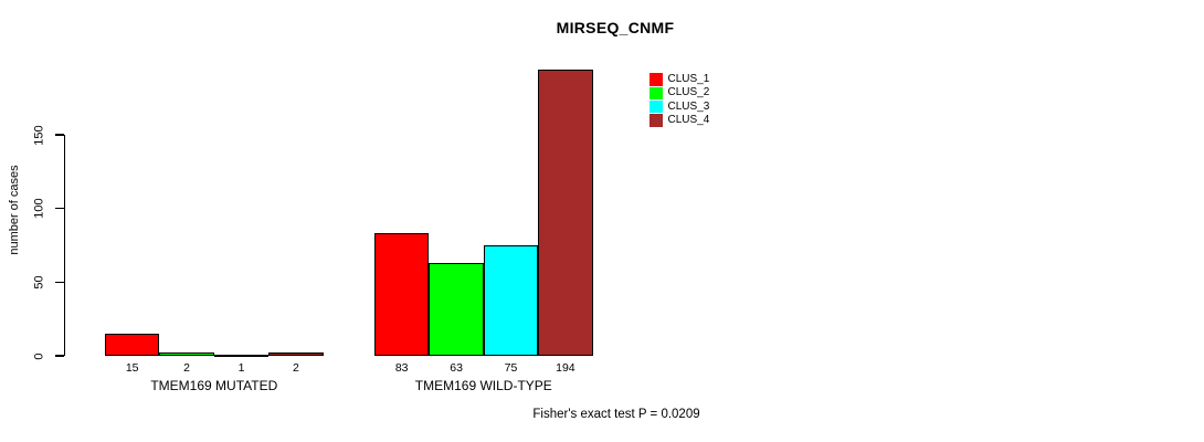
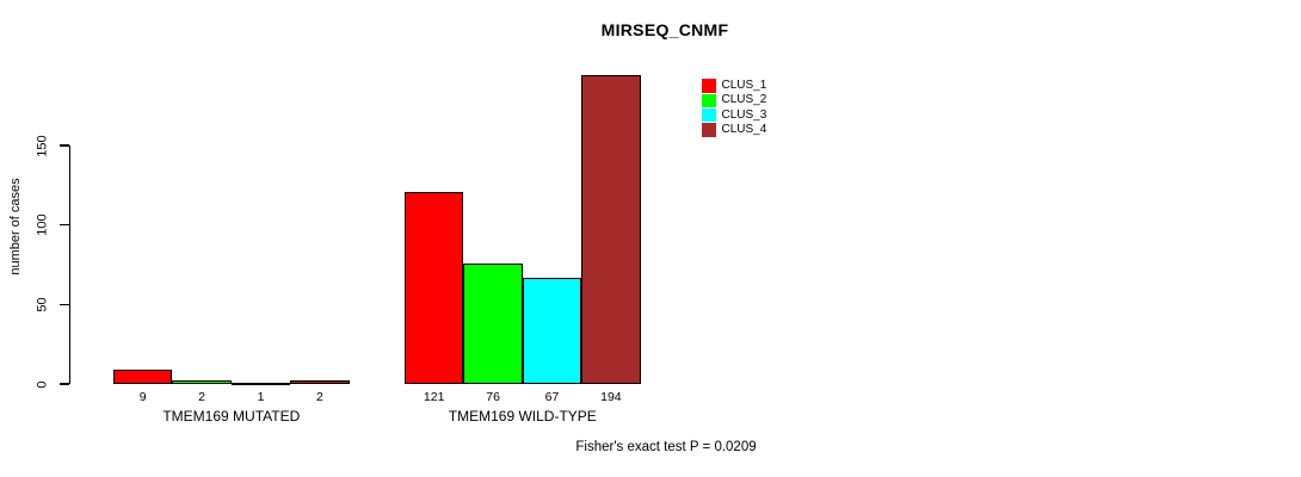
CLUS_1/TMEM169 MUTATED: 15 -> 9
CLUS_1/TMEM169 WILD-TYPE: 83 -> 121
CLUS_2/TMEM169 WILD-TYPE: 63 -> 76
CLUS_3/TMEM169 WILD-TYPE: 75 -> 67
